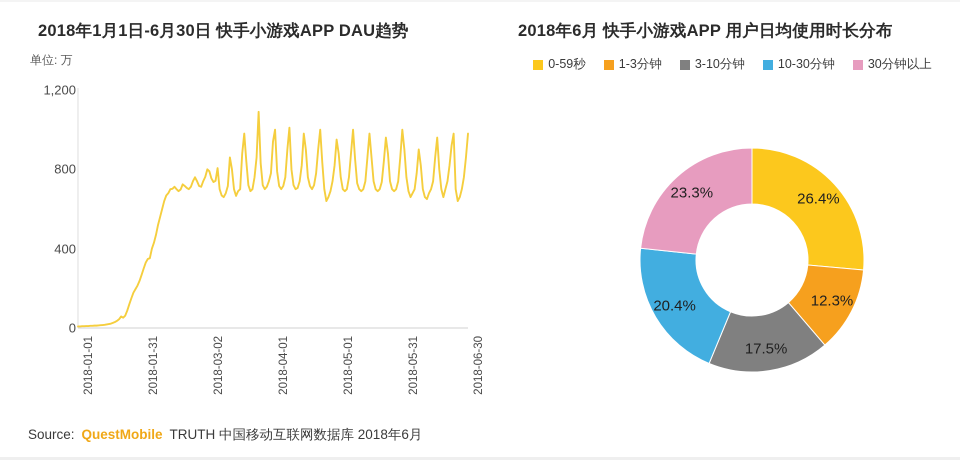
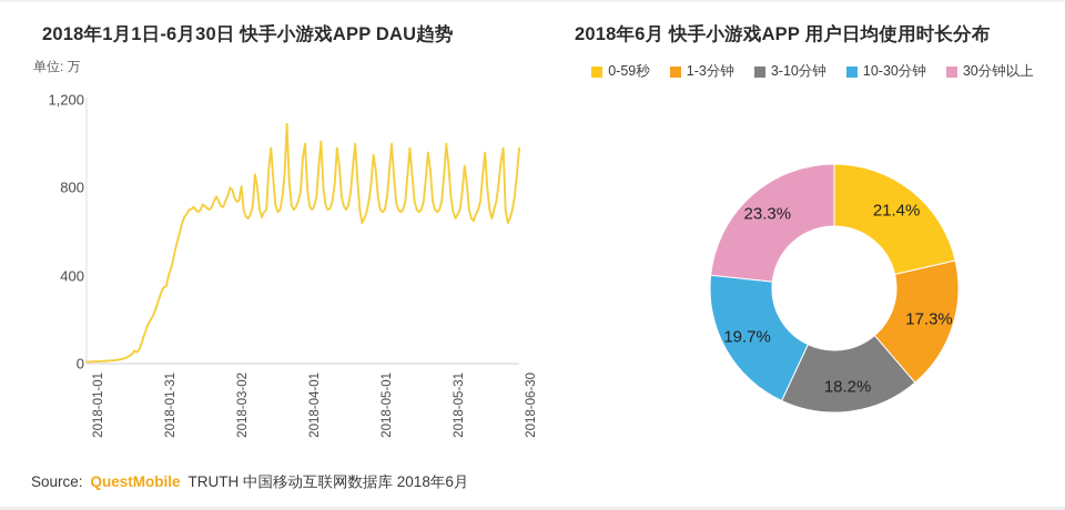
2018年6月 快手小游戏APP 用户日均使用时长分布/0-59秒: 26.4% -> 21.4%
2018年6月 快手小游戏APP 用户日均使用时长分布/1-3分钟: 12.3% -> 17.3%
2018年6月 快手小游戏APP 用户日均使用时长分布/3-10分钟: 17.5% -> 18.2%
2018年6月 快手小游戏APP 用户日均使用时长分布/10-30分钟: 20.4% -> 19.7%
